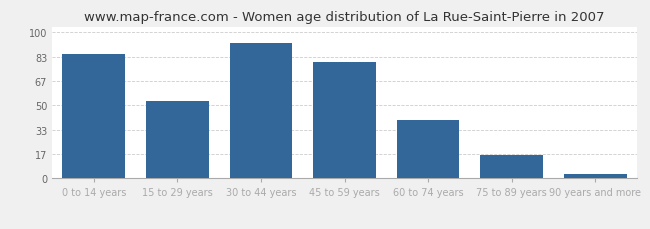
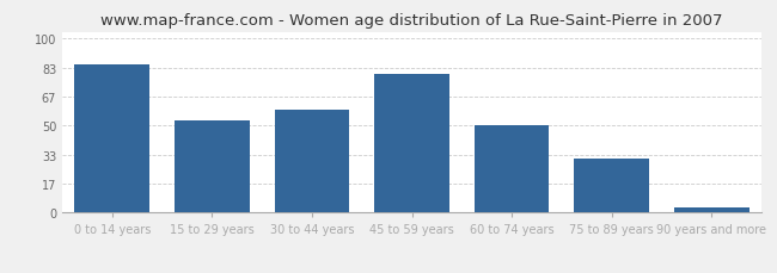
30 to 44 years: 93 -> 59
60 to 74 years: 40 -> 50
75 to 89 years: 16 -> 31
